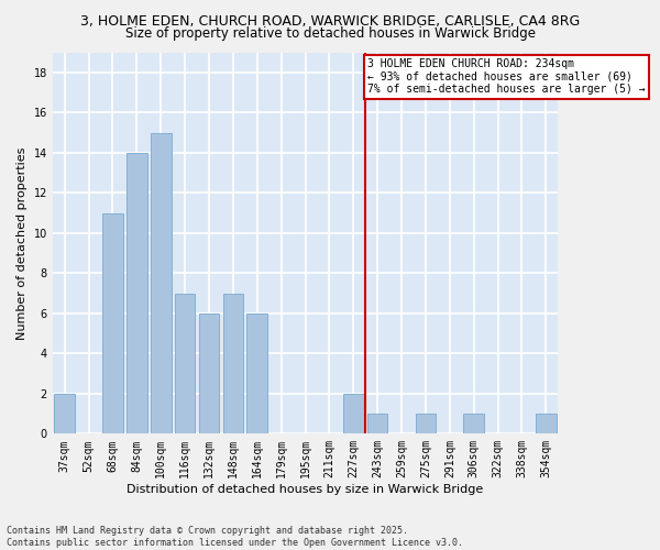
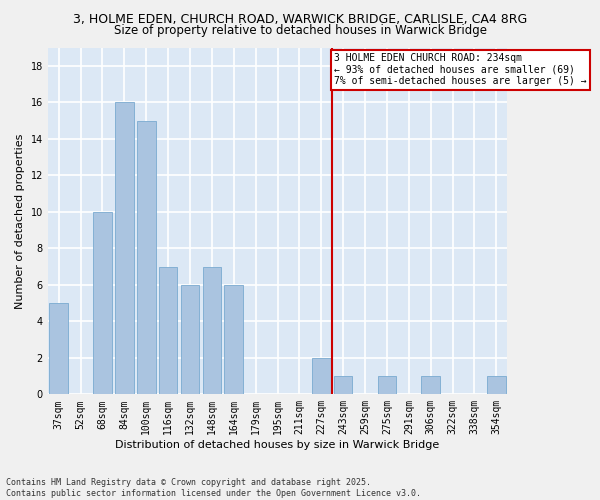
37sqm: 2 -> 5
68sqm: 11 -> 10
84sqm: 14 -> 16
